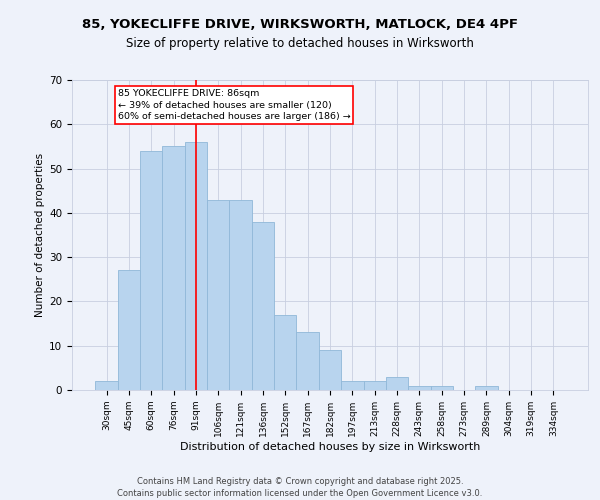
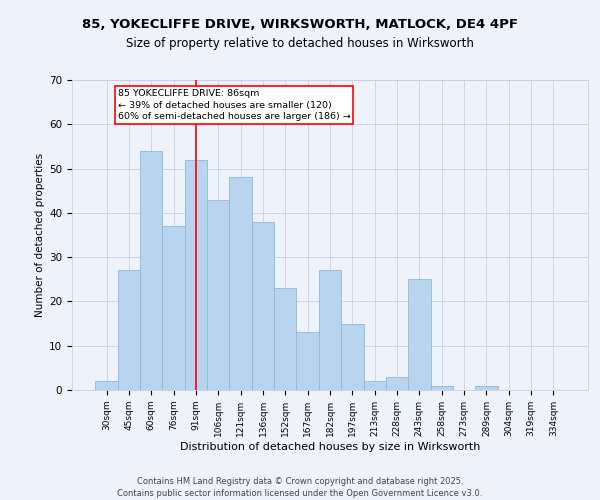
76sqm: 55 -> 37
91sqm: 56 -> 52
121sqm: 43 -> 48
152sqm: 17 -> 23
182sqm: 9 -> 27
197sqm: 2 -> 15
243sqm: 1 -> 25
